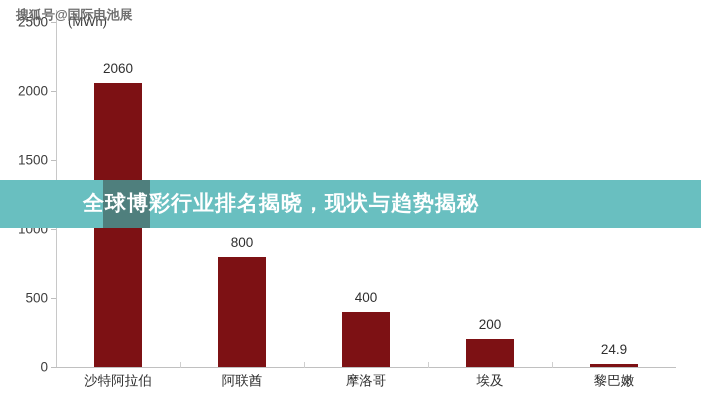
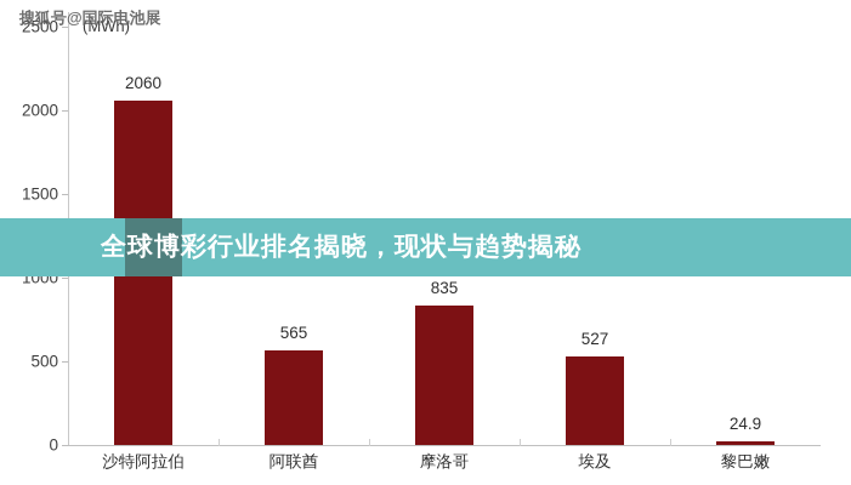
阿联酋: 800 -> 565
摩洛哥: 400 -> 835
埃及: 200 -> 527
